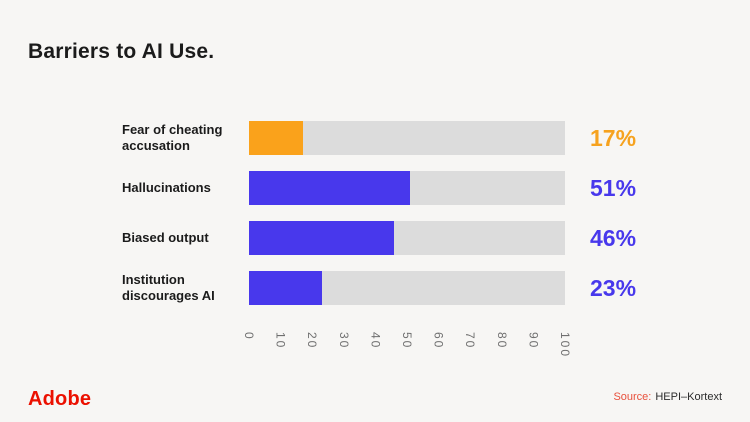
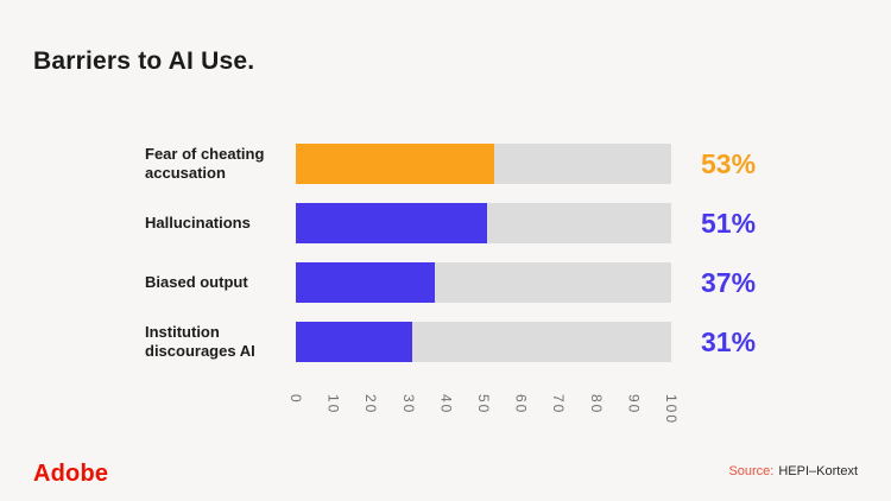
Fear of cheating accusation: 17% -> 53%
Biased output: 46% -> 37%
Institution discourages AI: 23% -> 31%
